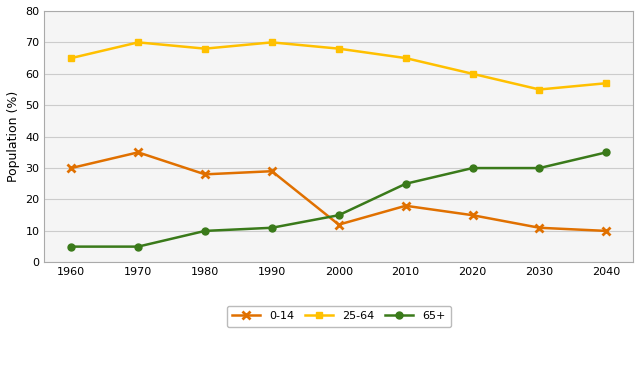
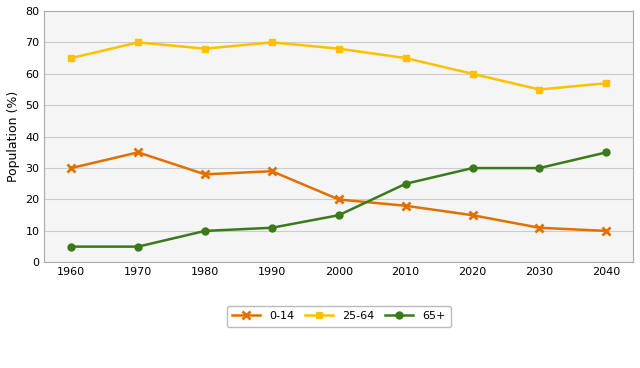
0-14/2000: 12 -> 20
